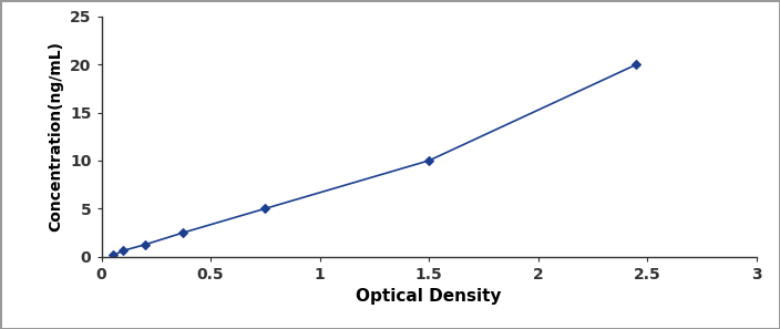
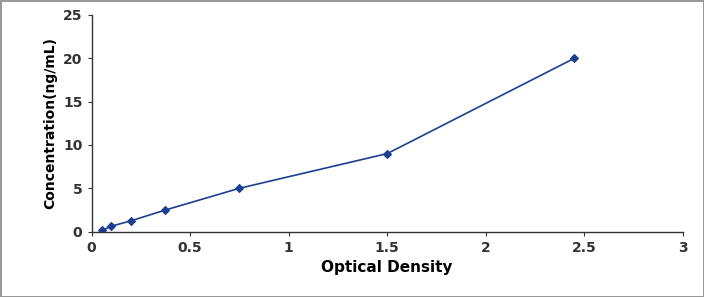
1.5: 10.0 -> 9.0
